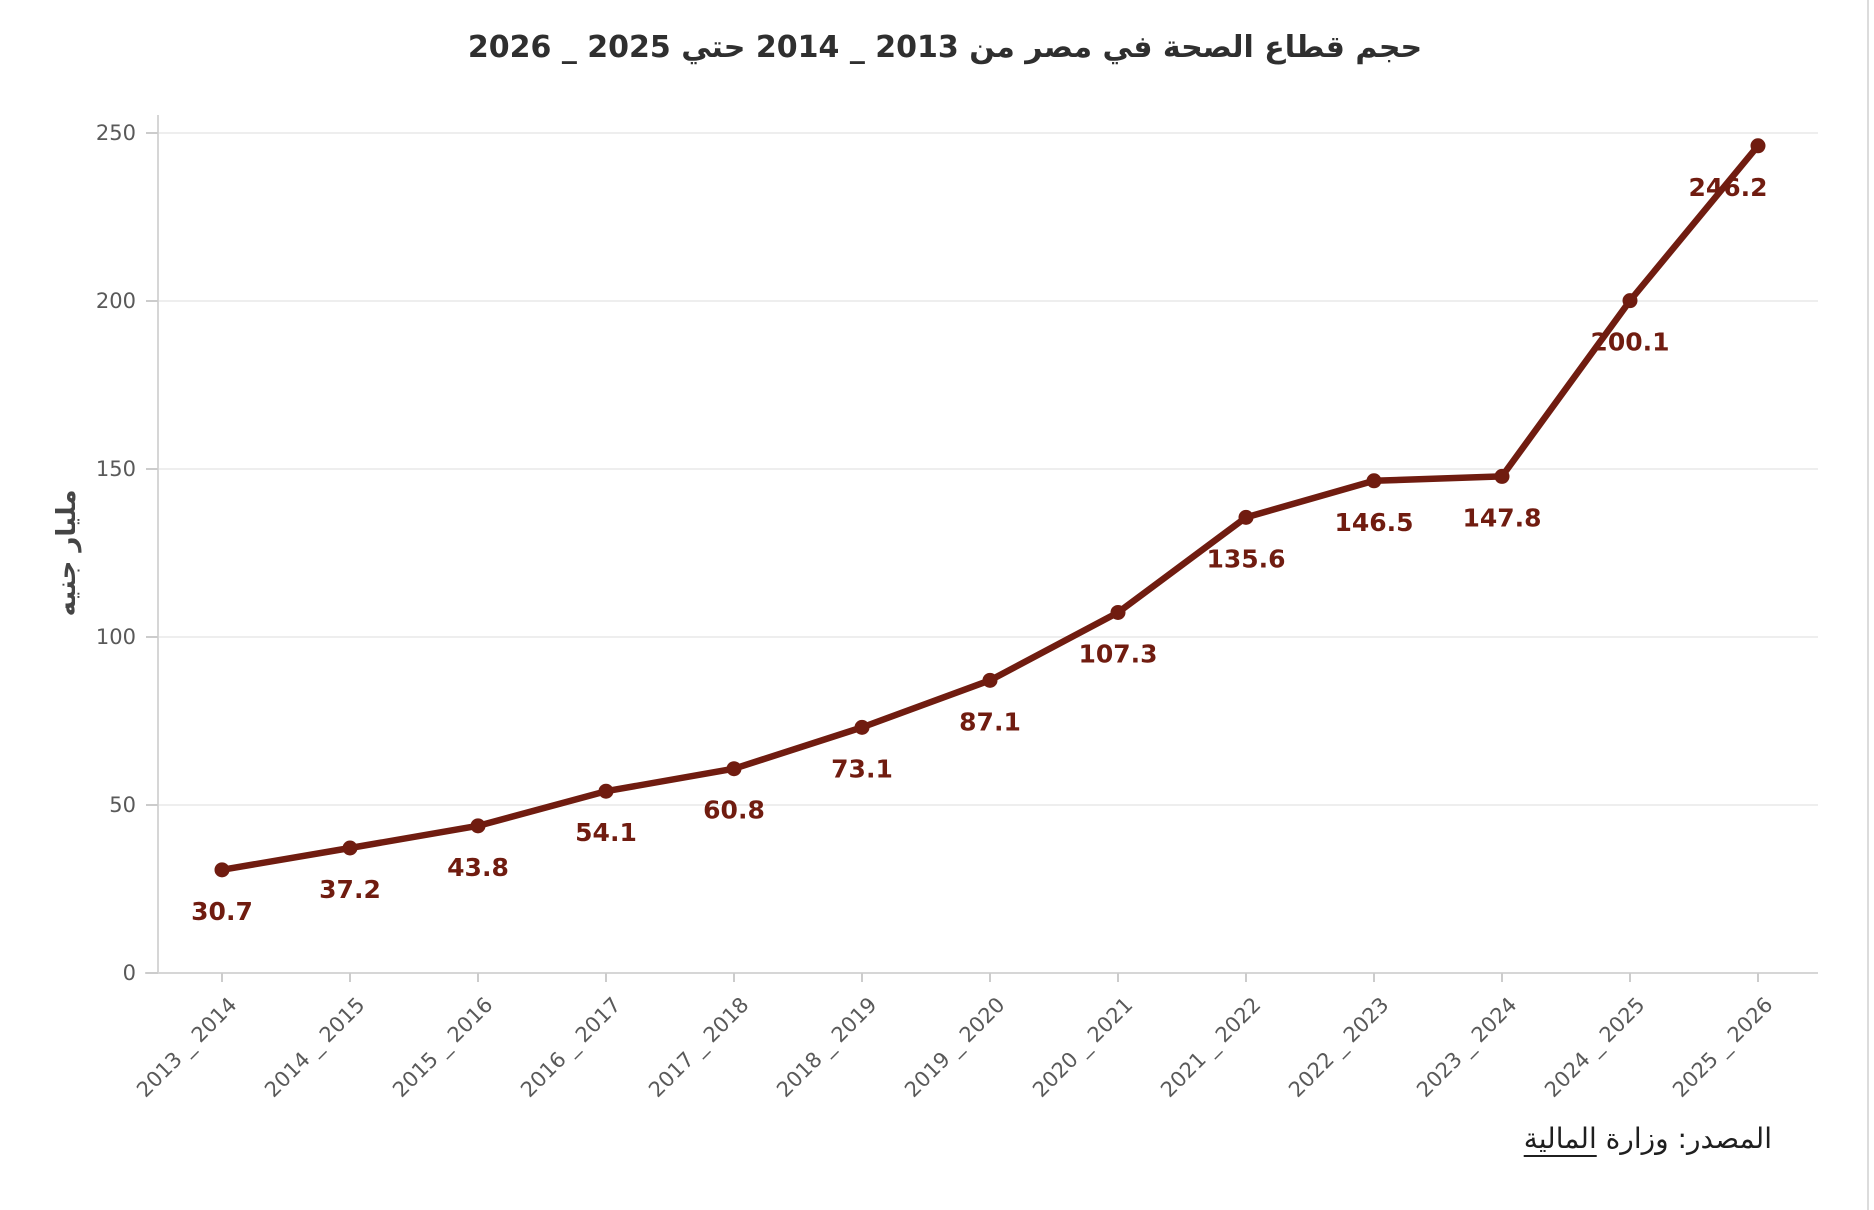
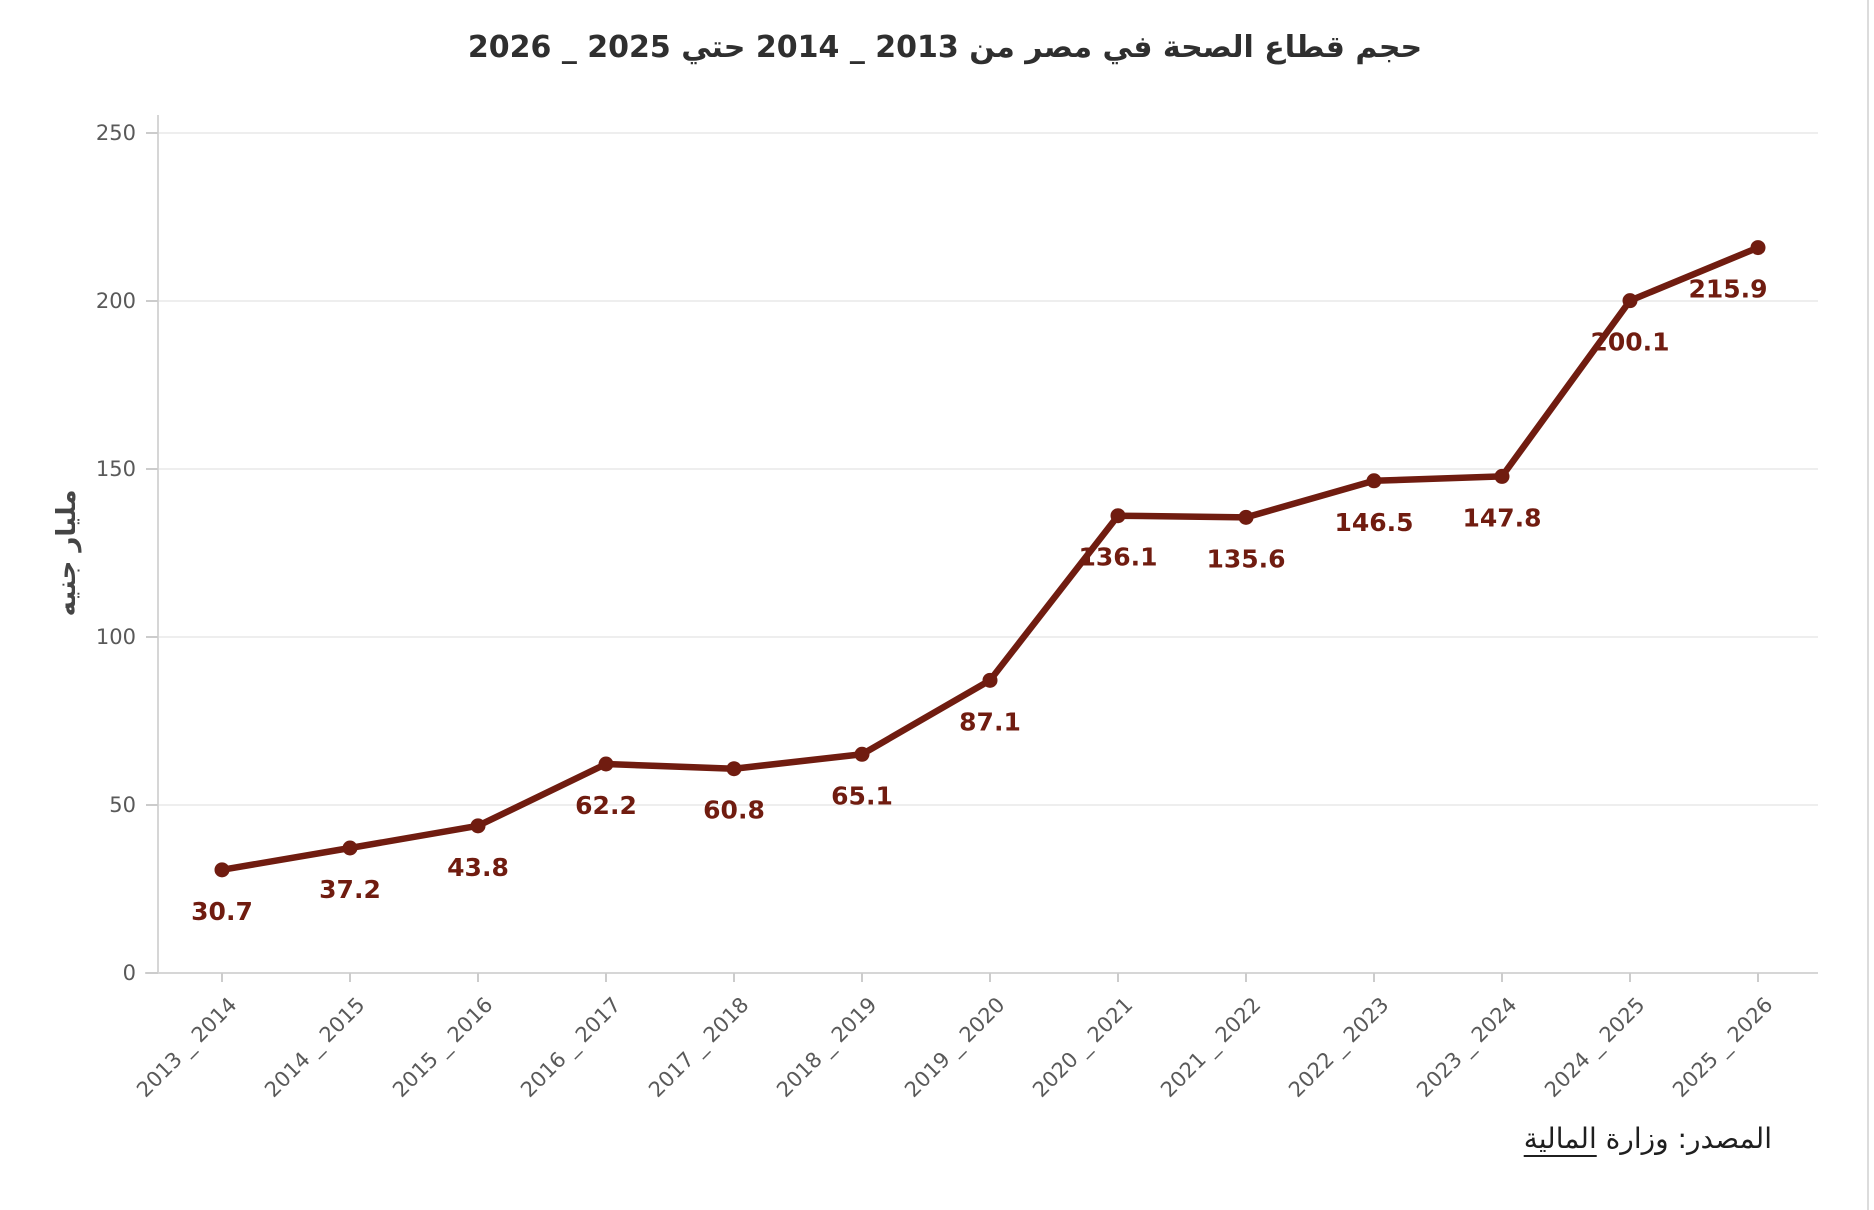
2016 _ 2017: 54.1 -> 62.2
2018 _ 2019: 73.1 -> 65.1
2020 _ 2021: 107.3 -> 136.1
2025 _ 2026: 246.2 -> 215.9
